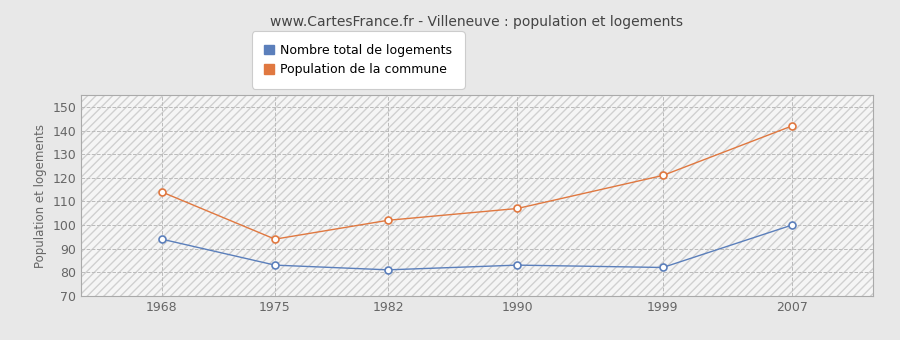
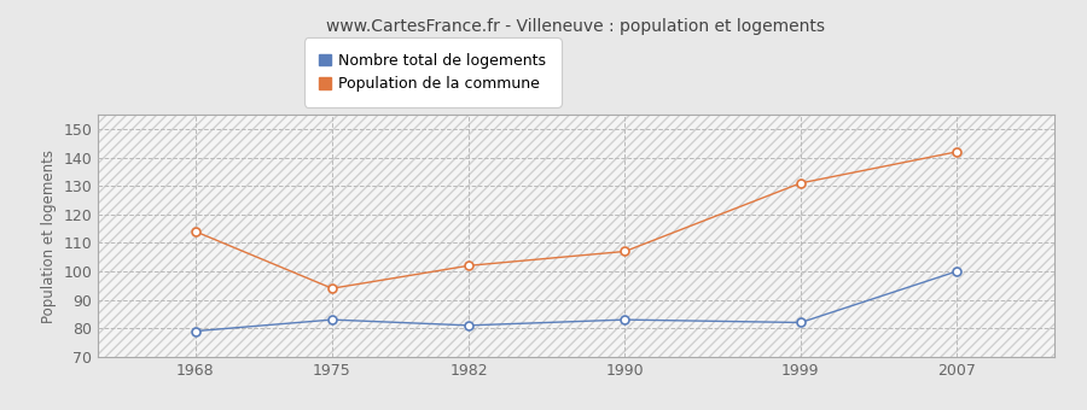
Nombre total de logements/1968: 94 -> 79
Population de la commune/1999: 121 -> 131
